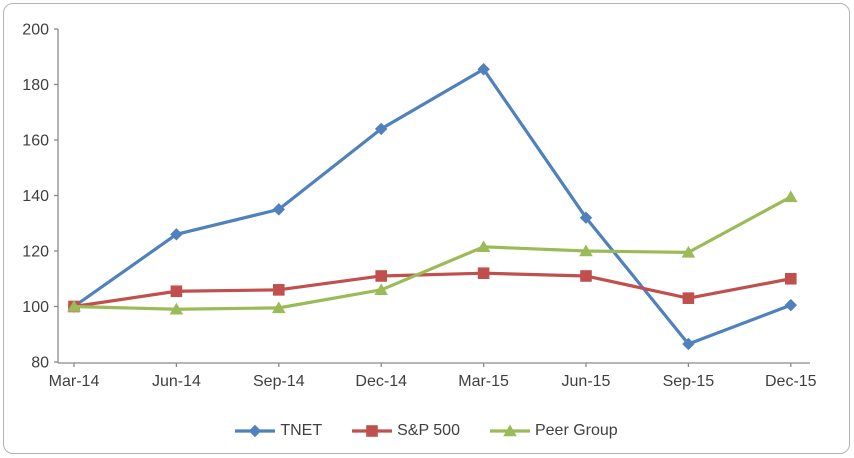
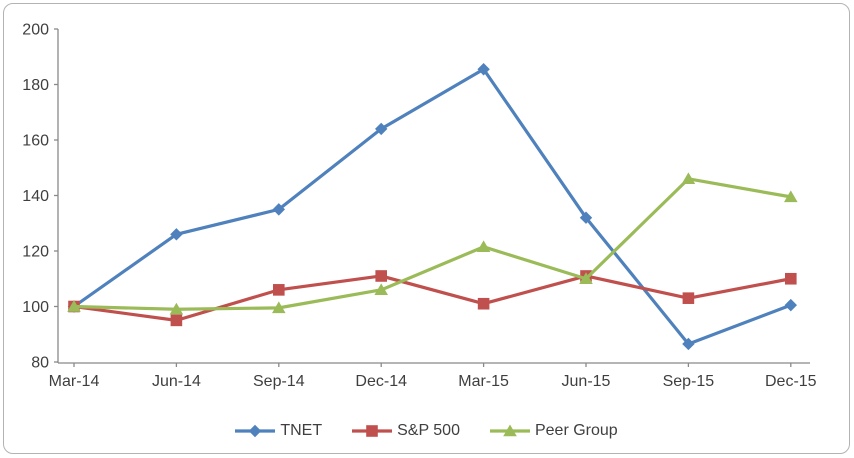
S&P 500/Jun-14: 106 -> 95
S&P 500/Mar-15: 112 -> 101
Peer Group/Jun-15: 120 -> 110
Peer Group/Sep-15: 120 -> 146
